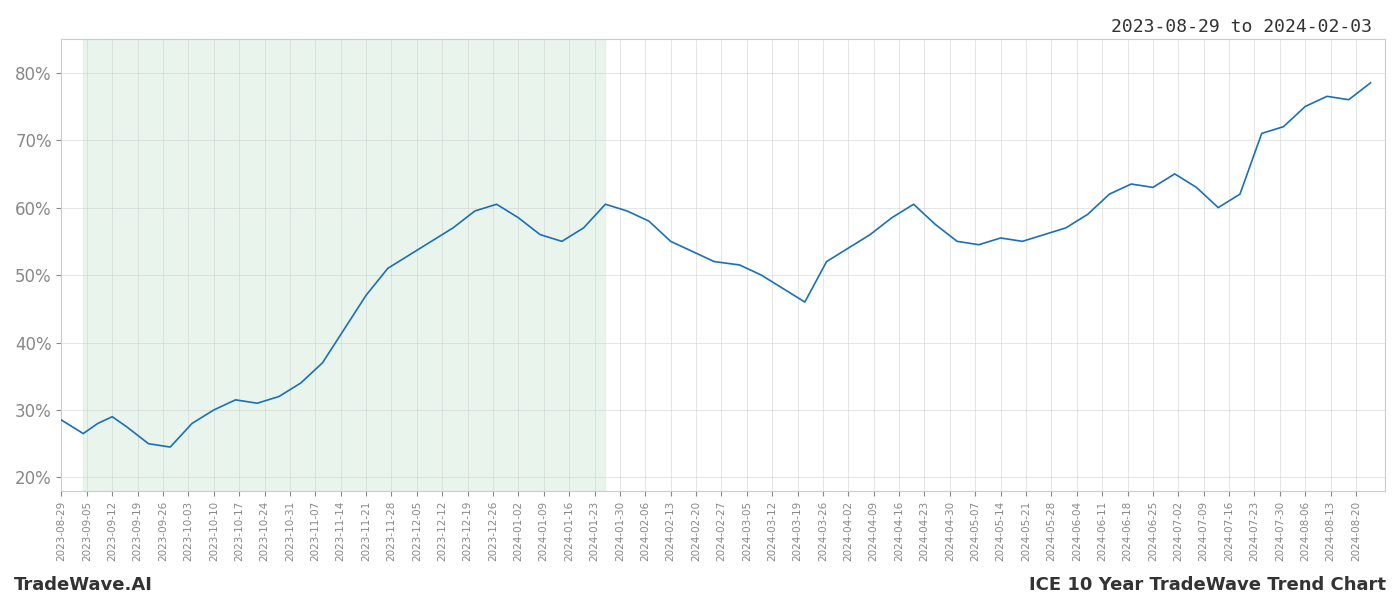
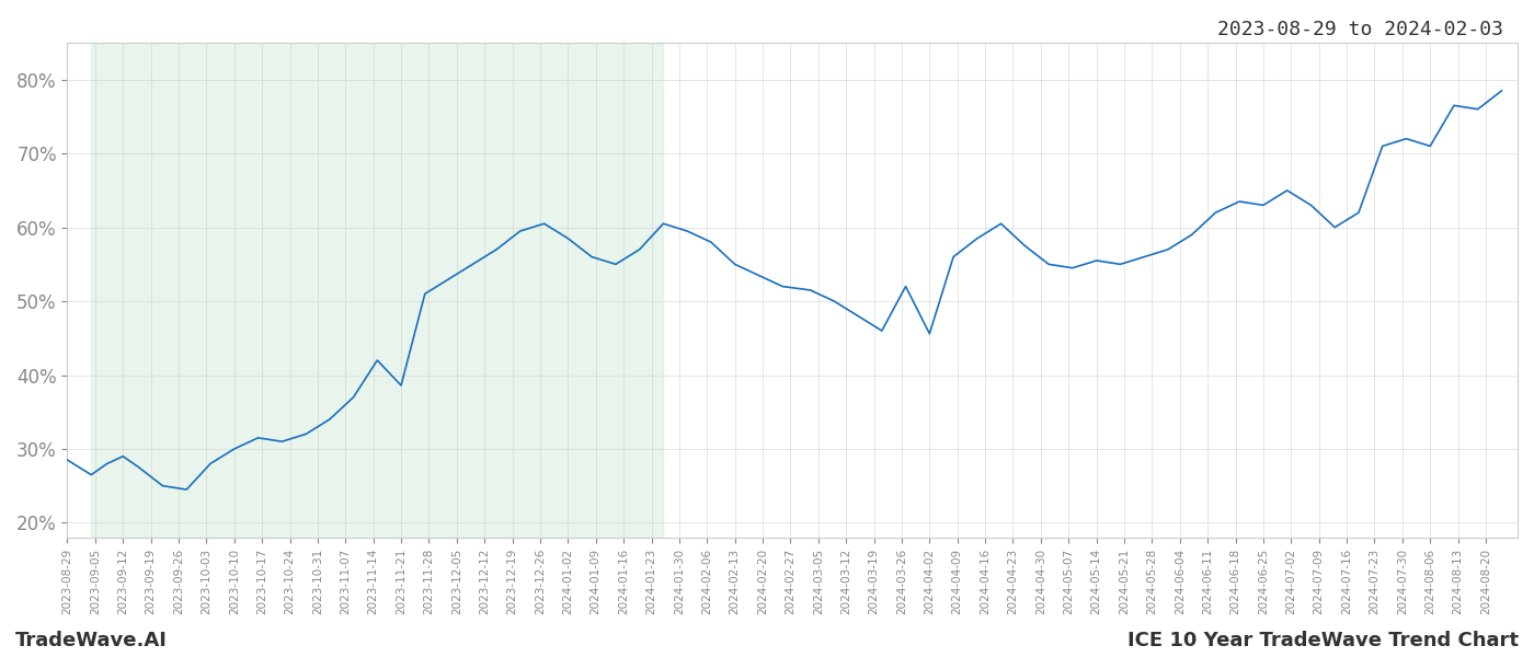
2023-11-21: 47.0% -> 38.6%
2024-04-02: 54.0% -> 45.6%
2024-08-06: 75.0% -> 71.0%
